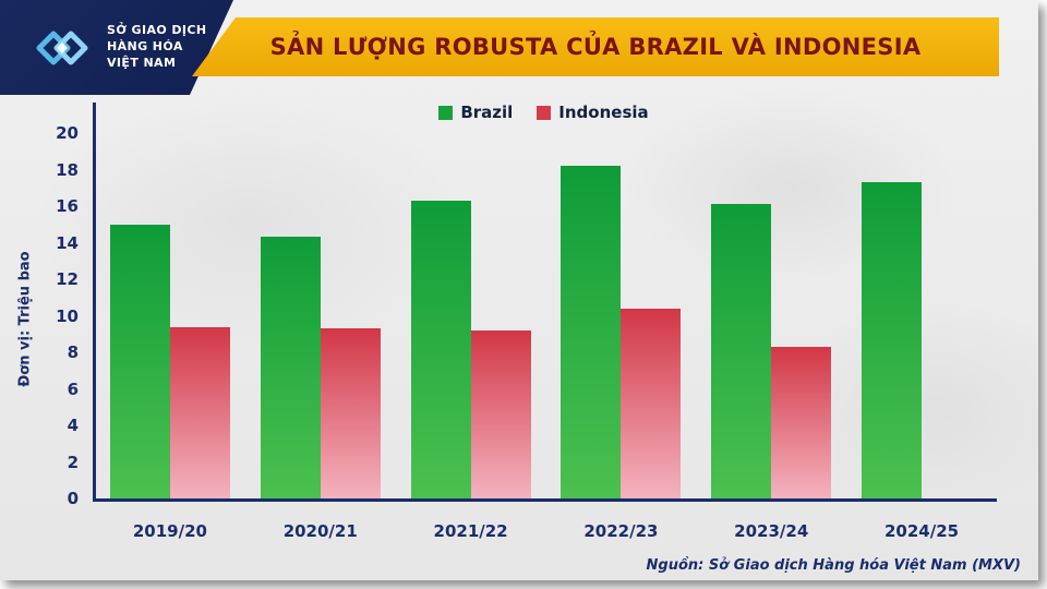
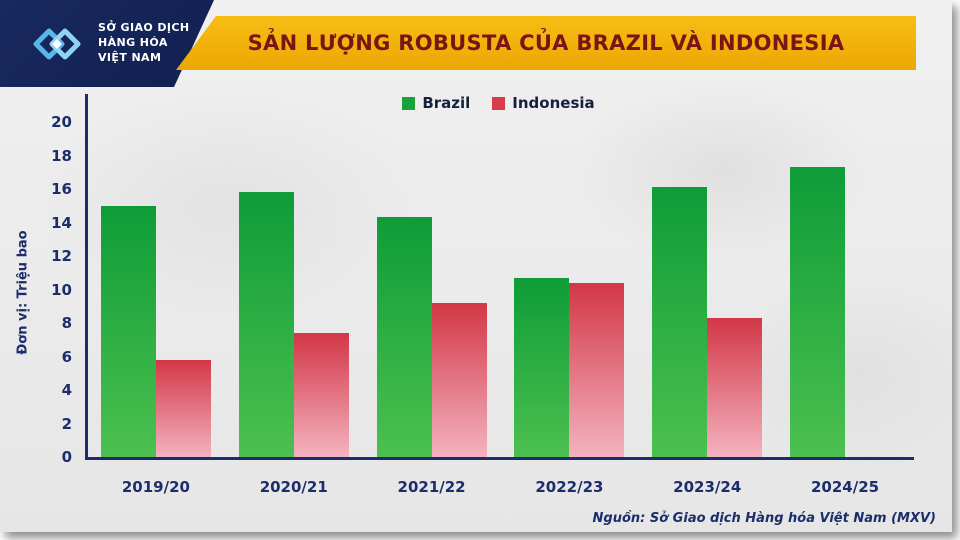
Indonesia/2019/20: 9.4 -> 5.8
Brazil/2020/21: 14.3 -> 15.8
Indonesia/2020/21: 9.3 -> 7.4
Brazil/2021/22: 16.3 -> 14.3
Brazil/2022/23: 18.2 -> 10.7
